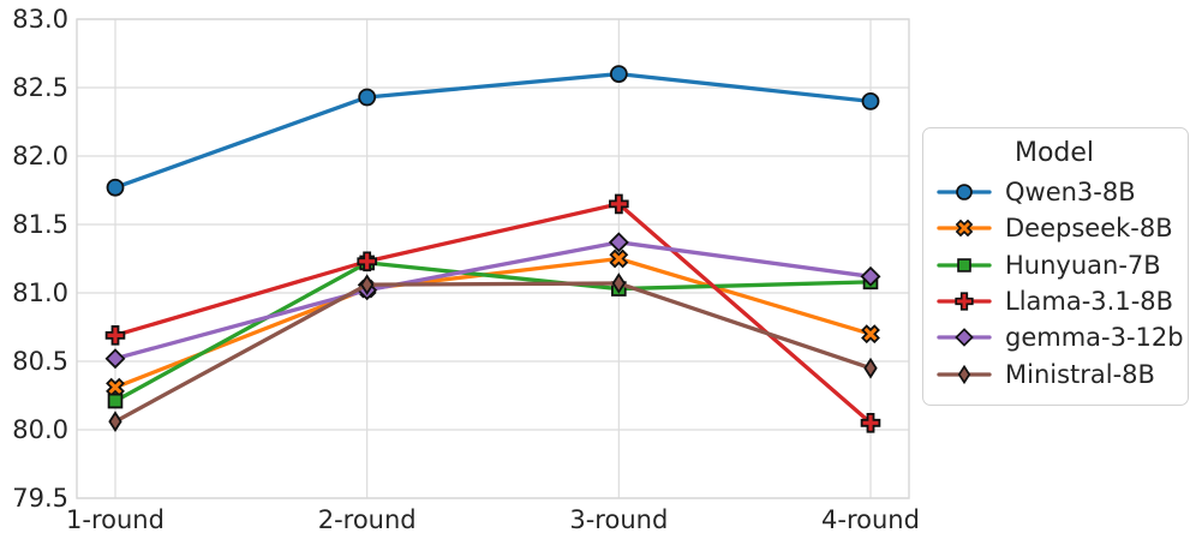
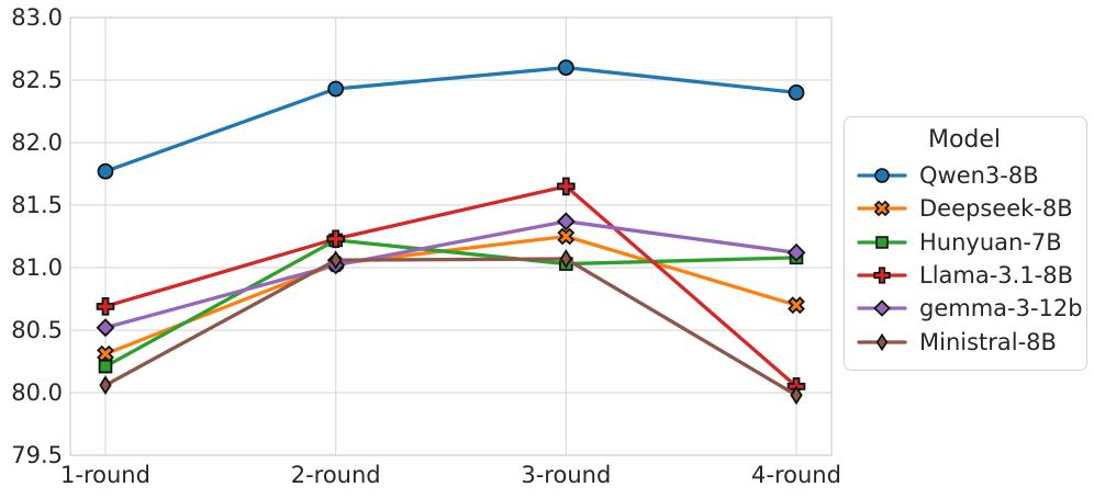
Ministral-8B/4-round: 80.45 -> 79.98
